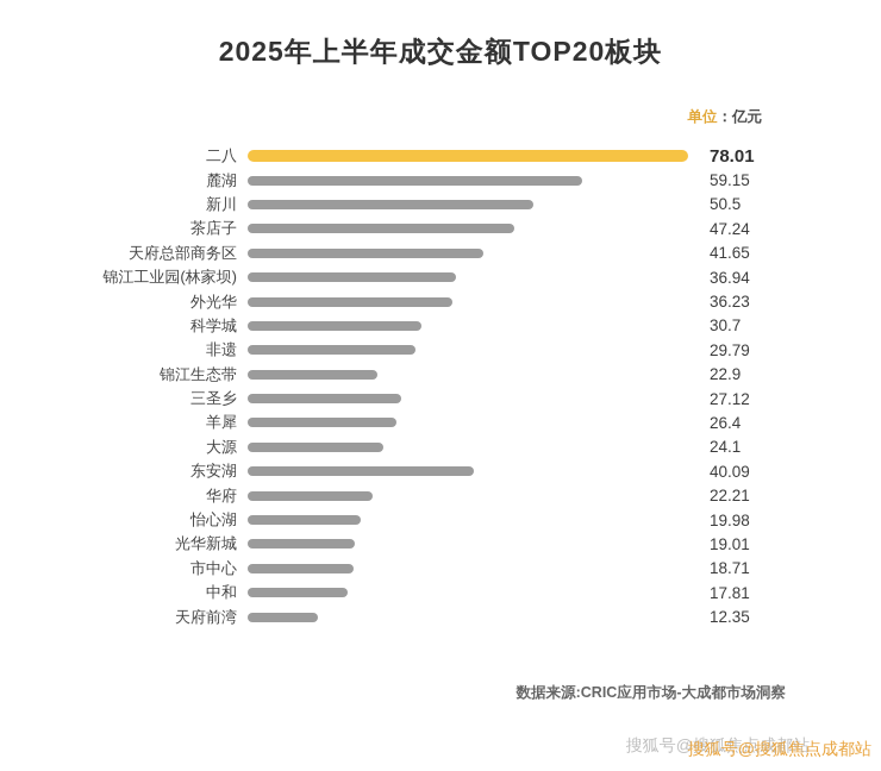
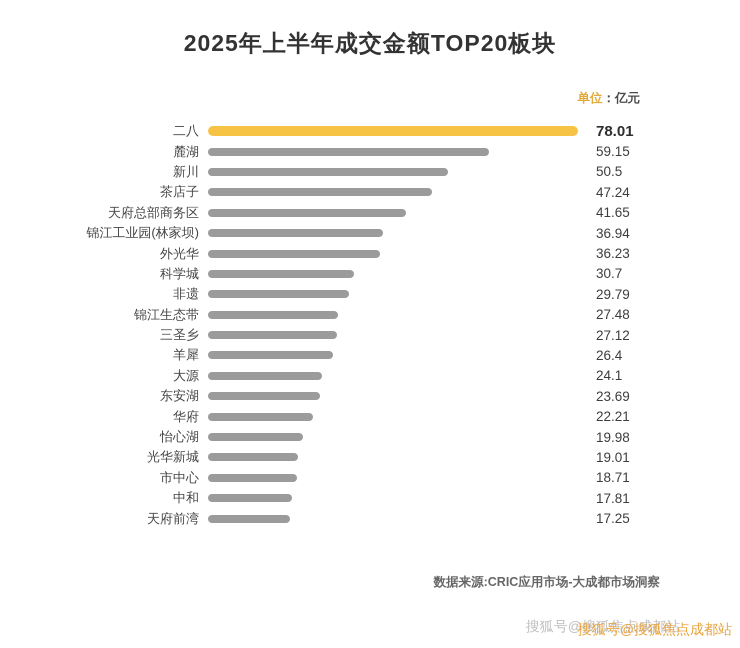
锦江生态带: 22.9 -> 27.48
东安湖: 40.09 -> 23.69
天府前湾: 12.35 -> 17.25
